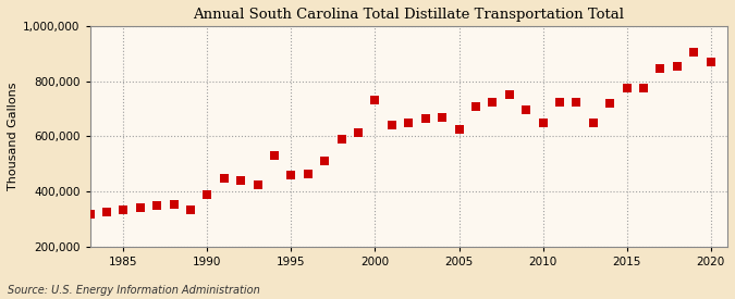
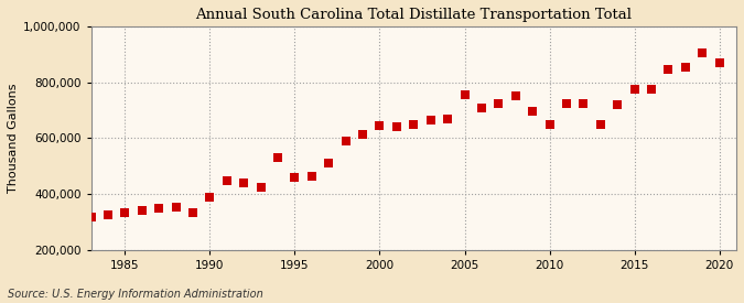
2000: 730,000 -> 645,000
2005: 625,000 -> 755,000
